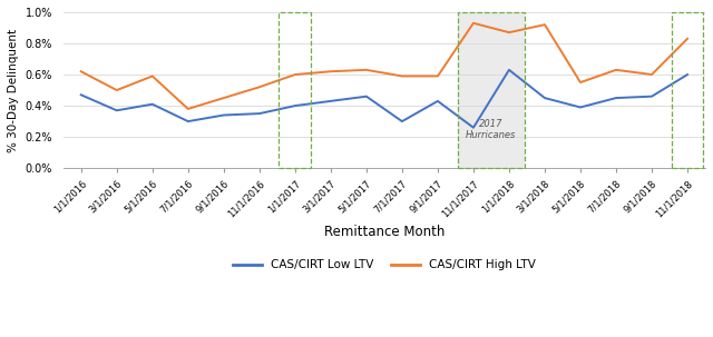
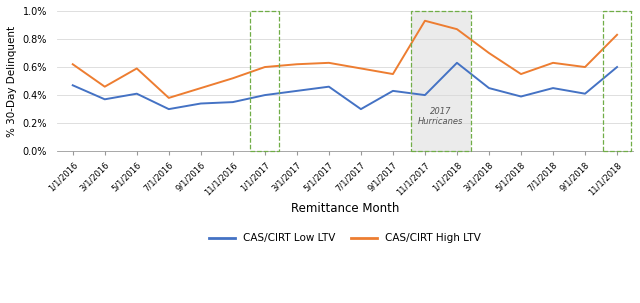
CAS/CIRT High LTV/3/1/2016: 0.50% -> 0.46%
CAS/CIRT High LTV/9/1/2017: 0.59% -> 0.55%
CAS/CIRT Low LTV/11/1/2017: 0.26% -> 0.40%
CAS/CIRT High LTV/3/1/2018: 0.92% -> 0.70%
CAS/CIRT Low LTV/9/1/2018: 0.46% -> 0.41%
